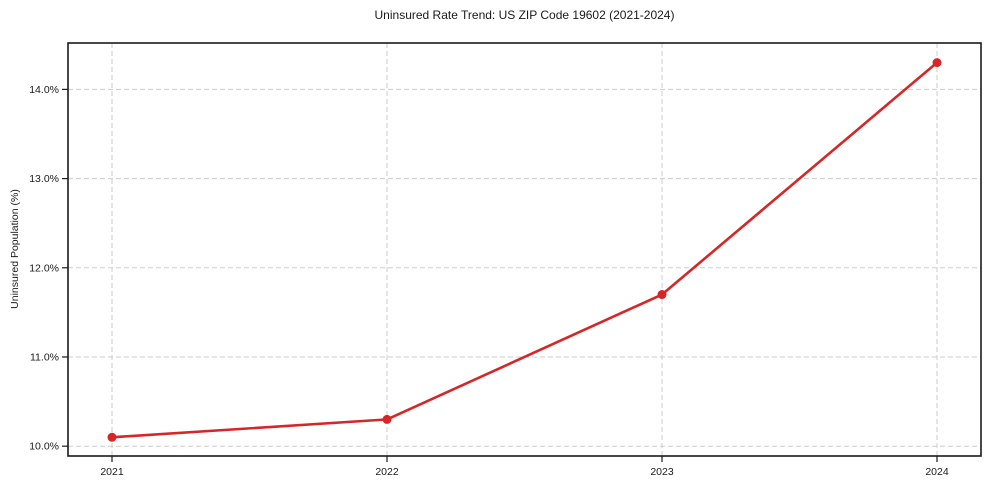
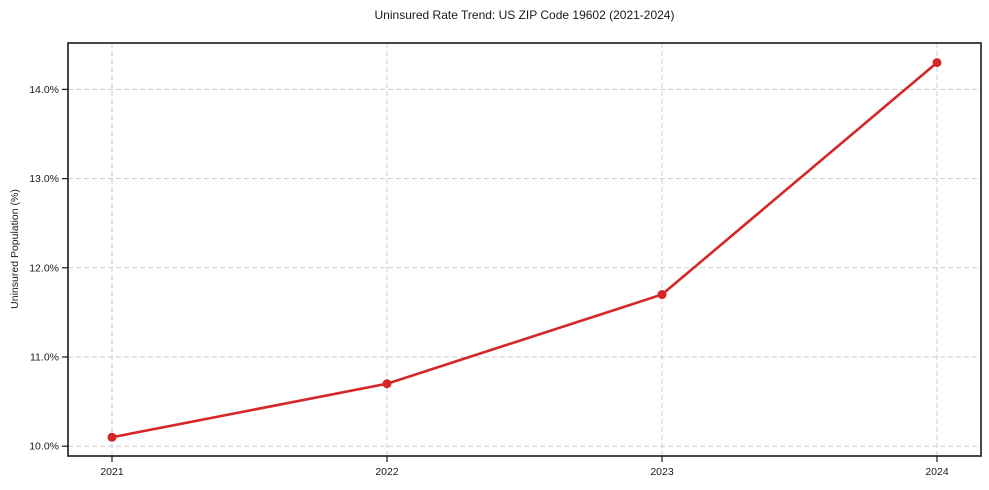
2022: 10.3% -> 10.7%
